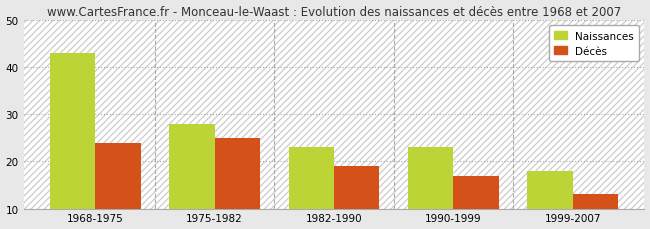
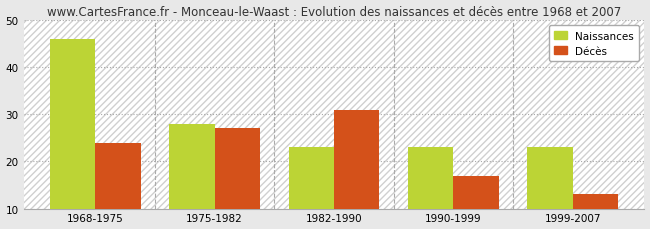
Naissances/1968-1975: 43 -> 46
Décès/1975-1982: 25 -> 27
Décès/1982-1990: 19 -> 31
Naissances/1999-2007: 18 -> 23
